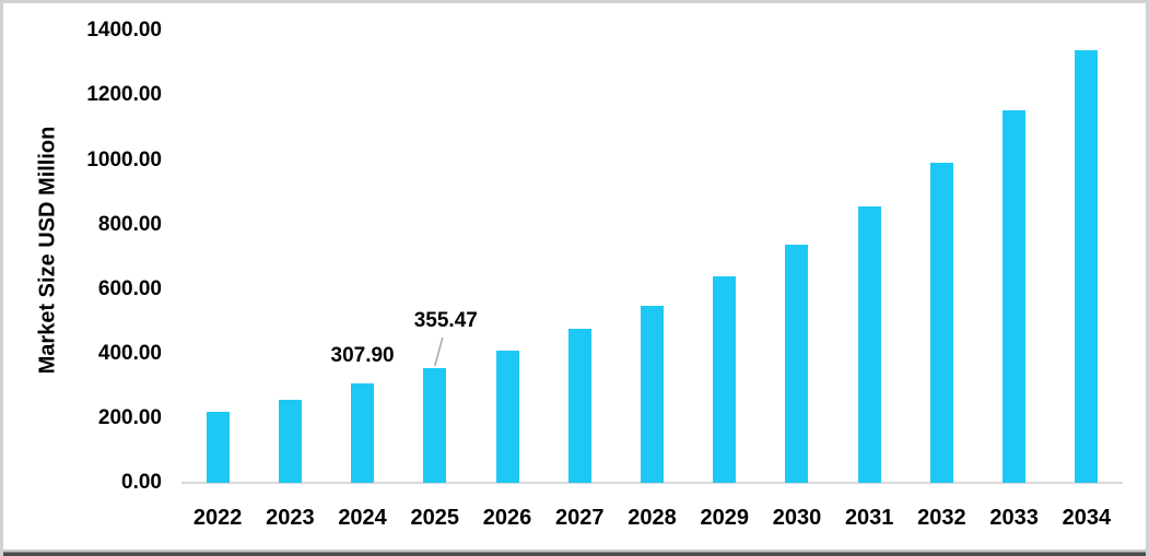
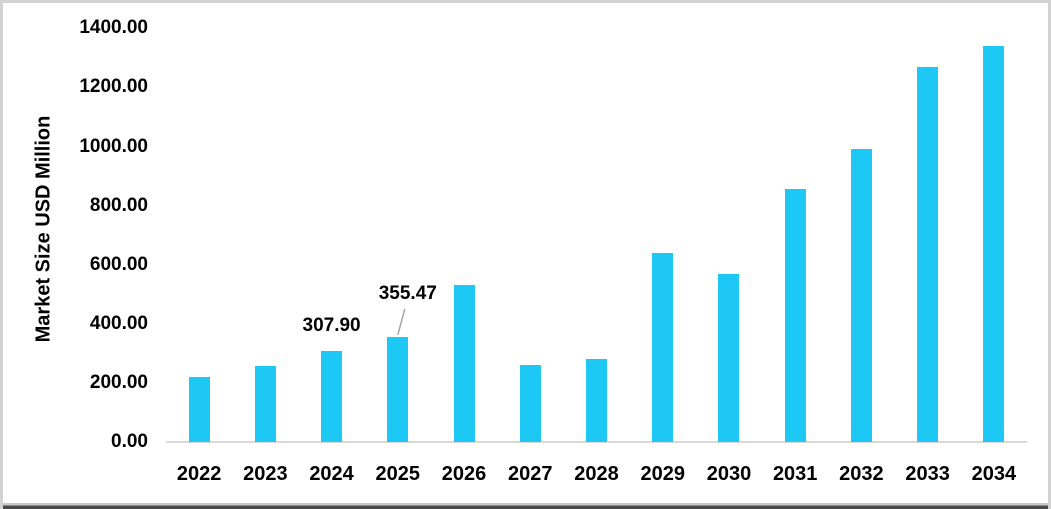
2026: 410 -> 530
2027: 480 -> 260
2028: 550 -> 280
2030: 740 -> 570
2033: 1150 -> 1270
